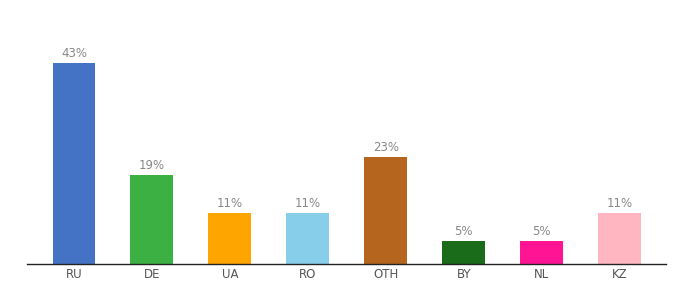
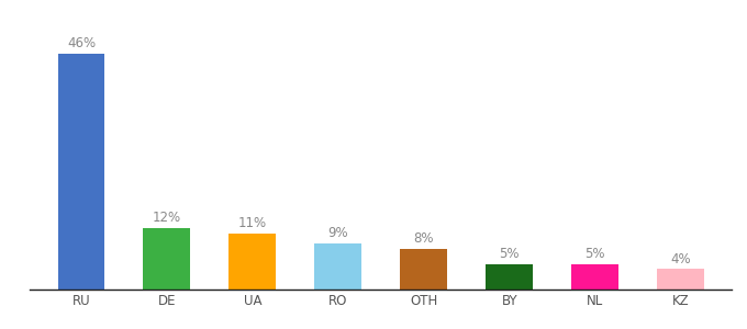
RU: 43% -> 46%
DE: 19% -> 12%
RO: 11% -> 9%
OTH: 23% -> 8%
KZ: 11% -> 4%
